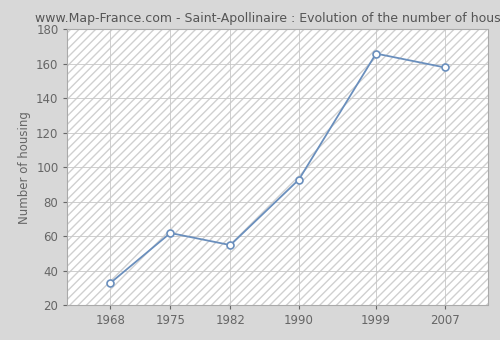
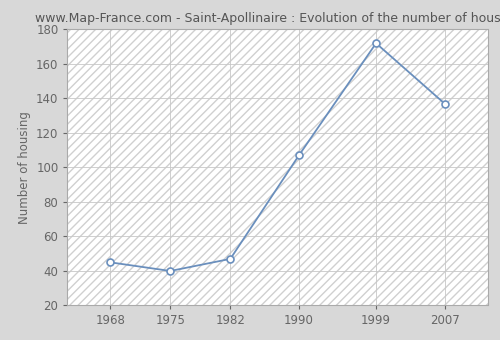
1968: 33 -> 45
1975: 62 -> 40
1982: 55 -> 47
1990: 93 -> 107
1999: 166 -> 172
2007: 158 -> 137
